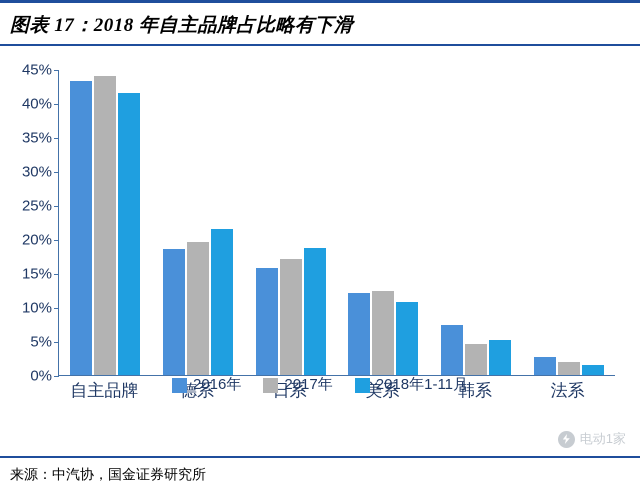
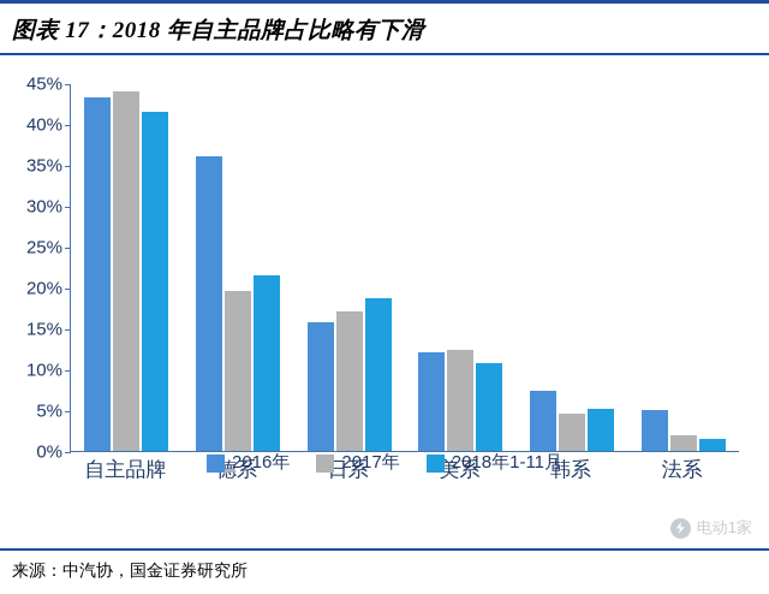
2016年/德系: 18% -> 36%
2016年/法系: 3% -> 5%
